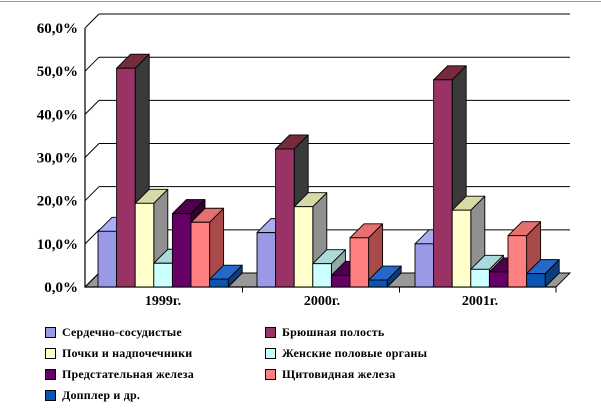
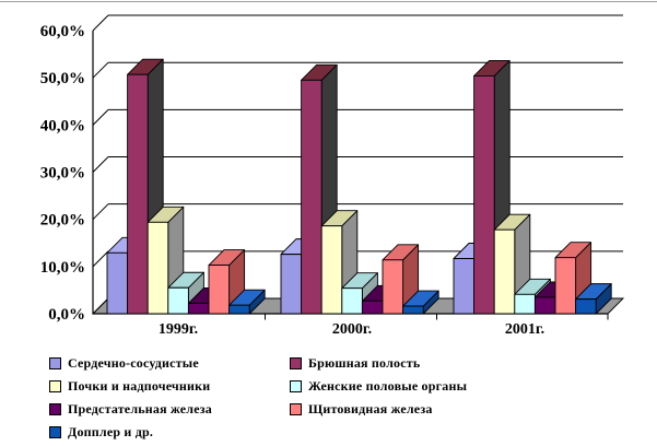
Предстательная железа/1999г.: 17% -> 2%
Щитовидная железа/1999г.: 15% -> 10%
Брюшная полость/2000г.: 32% -> 50%
Сердечно-сосудистые/2001г.: 10% -> 12%
Брюшная полость/2001г.: 48% -> 50%
